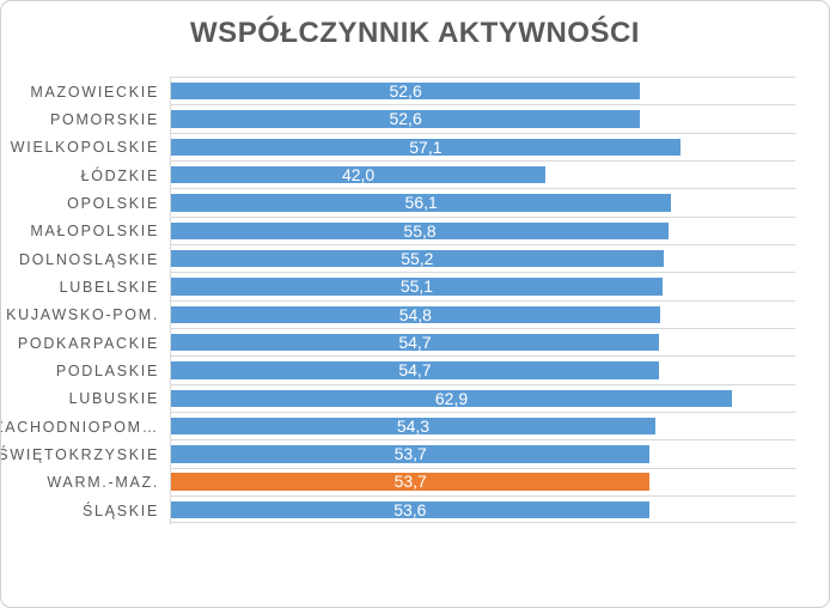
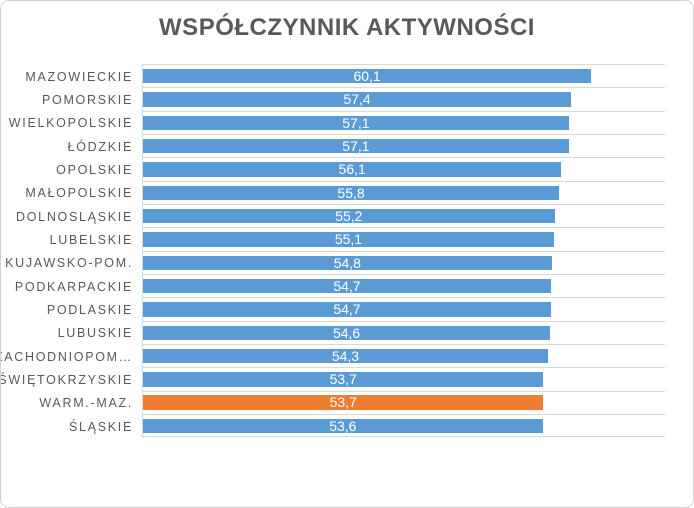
MAZOWIECKIE: 52,6 -> 60,1
POMORSKIE: 52,6 -> 57,4
ŁÓDZKIE: 42,0 -> 57,1
LUBUSKIE: 62,9 -> 54,6
